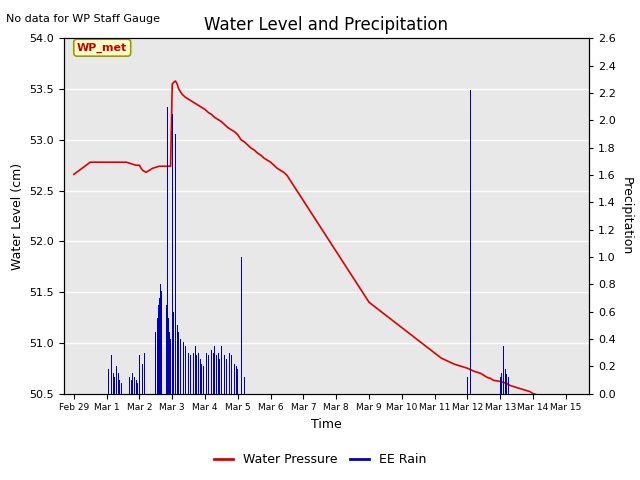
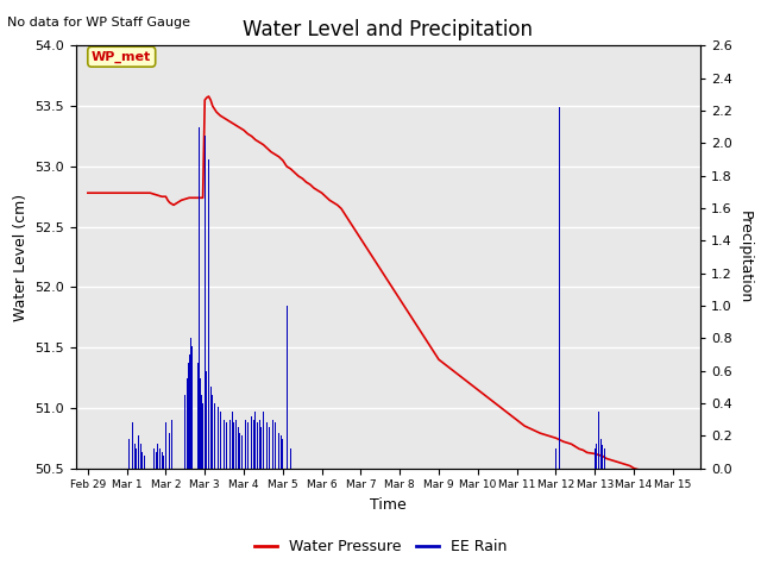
Water Pressure/Feb 29: 52.66 -> 52.78
